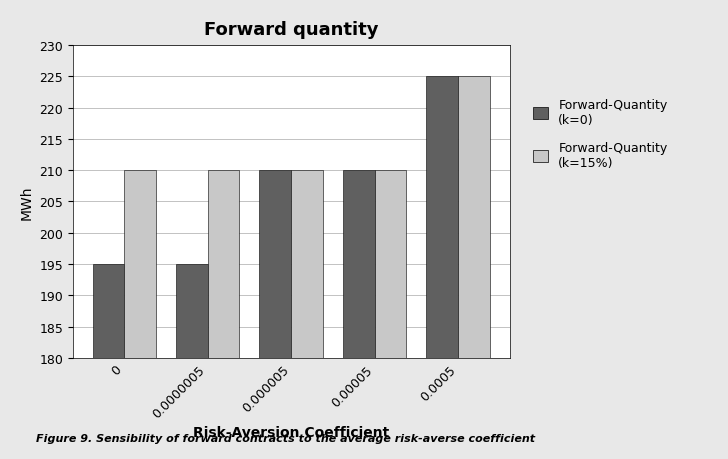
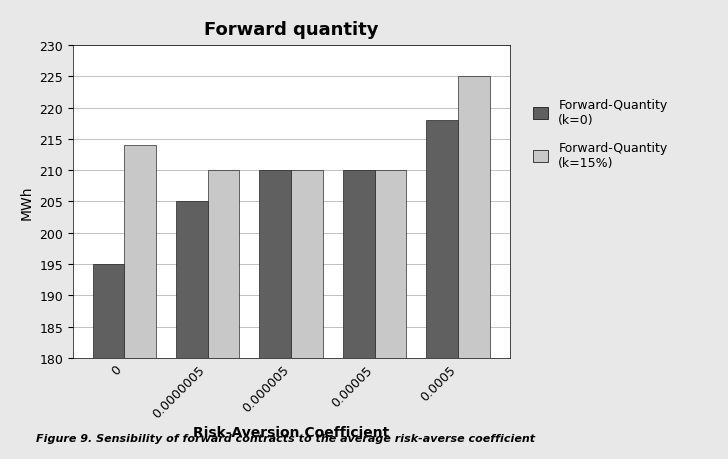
Forward-Quantity (k=15%)/0: 210 -> 214
Forward-Quantity (k=0)/0.0000005: 195 -> 205
Forward-Quantity (k=0)/0.0005: 225 -> 218
